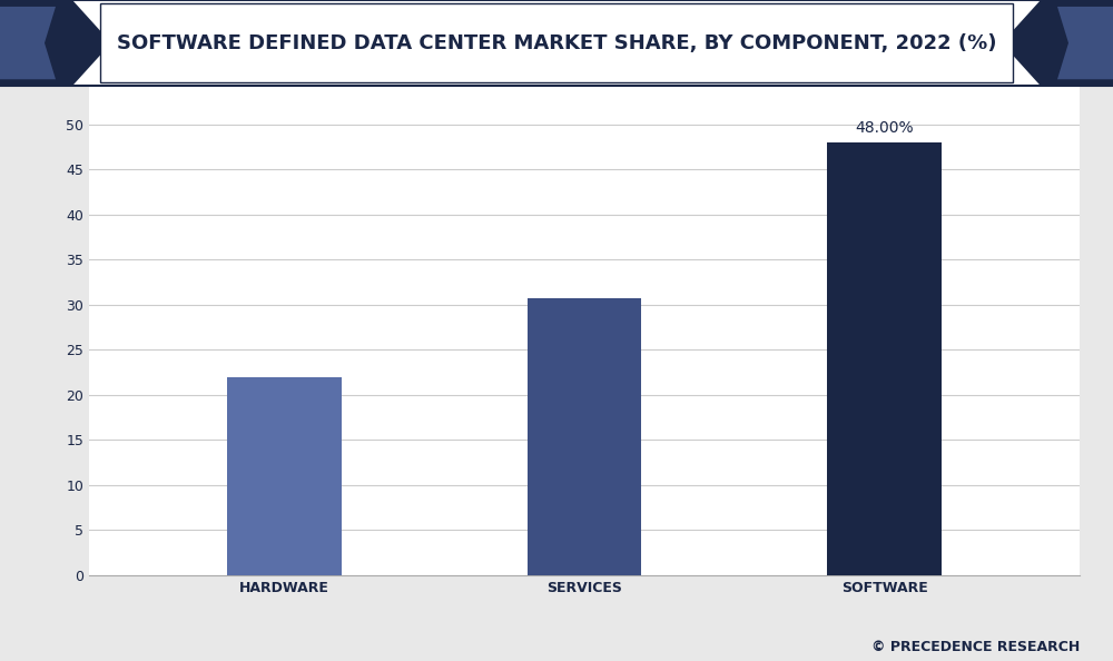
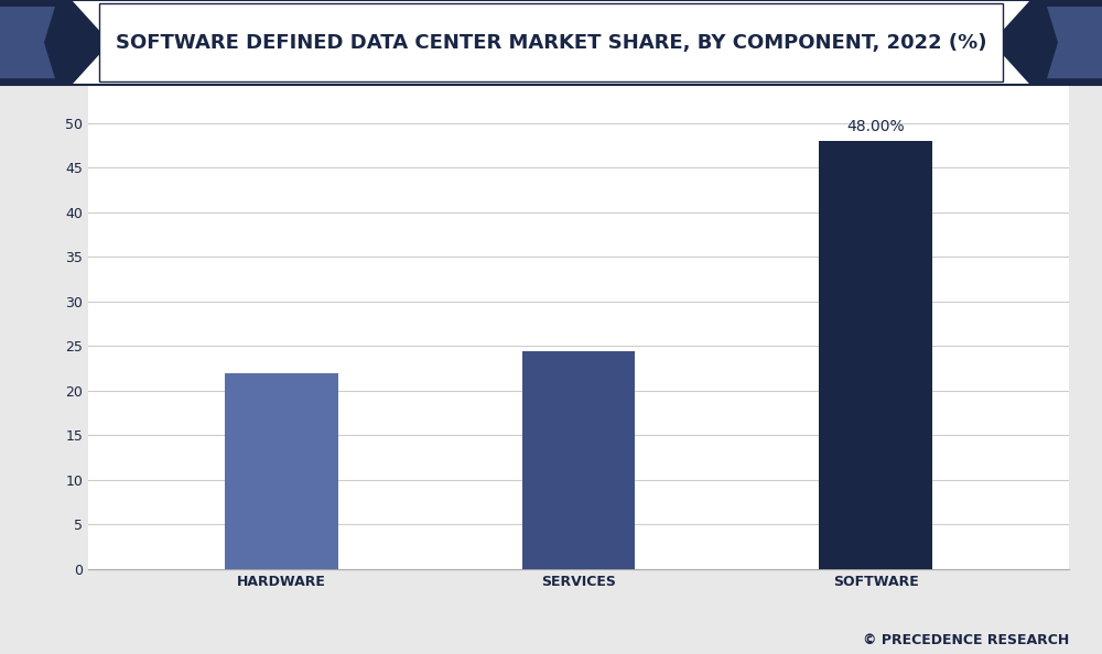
SERVICES: 30.7 -> 24.4
